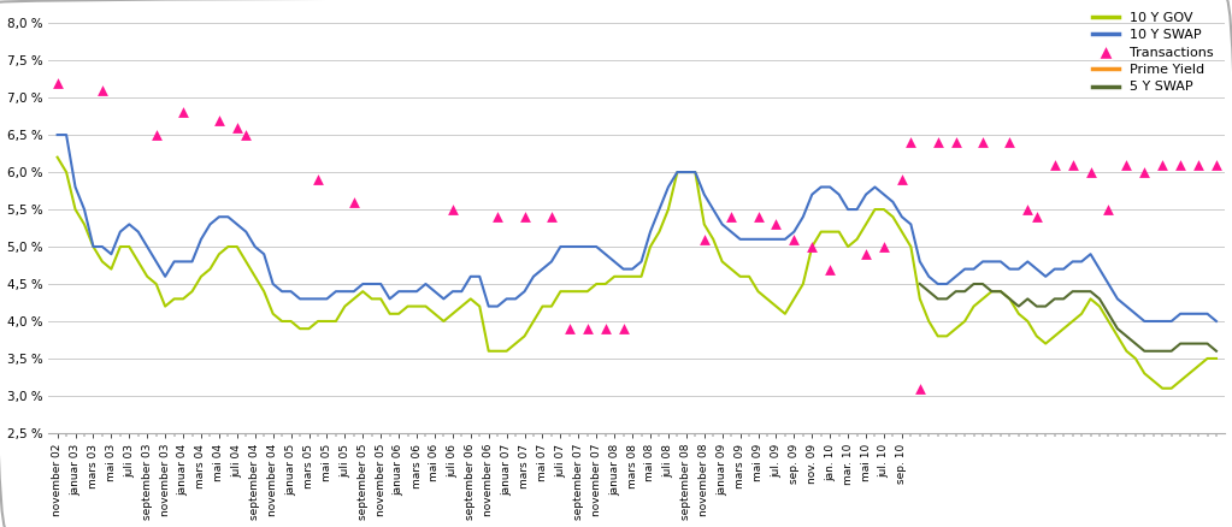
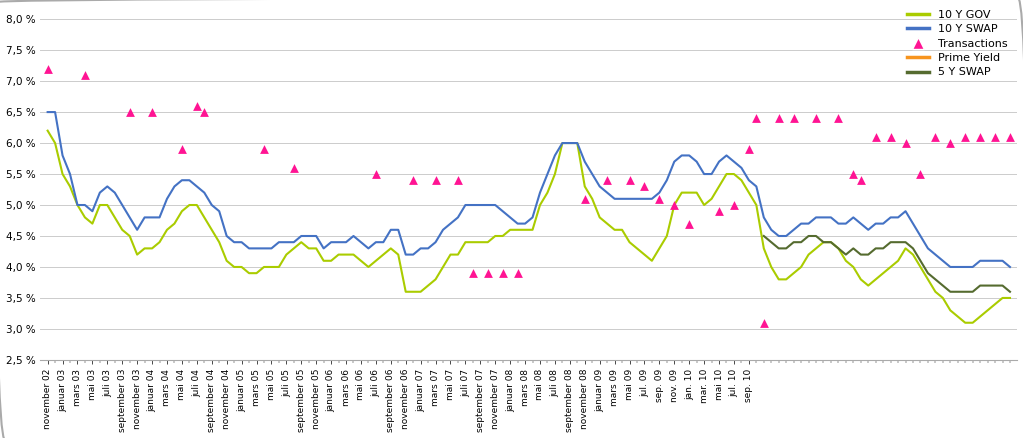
Transactions/januar 04: 6,8 % -> 6,5 %
Transactions/mai 04: 6,7 % -> 5,9 %
